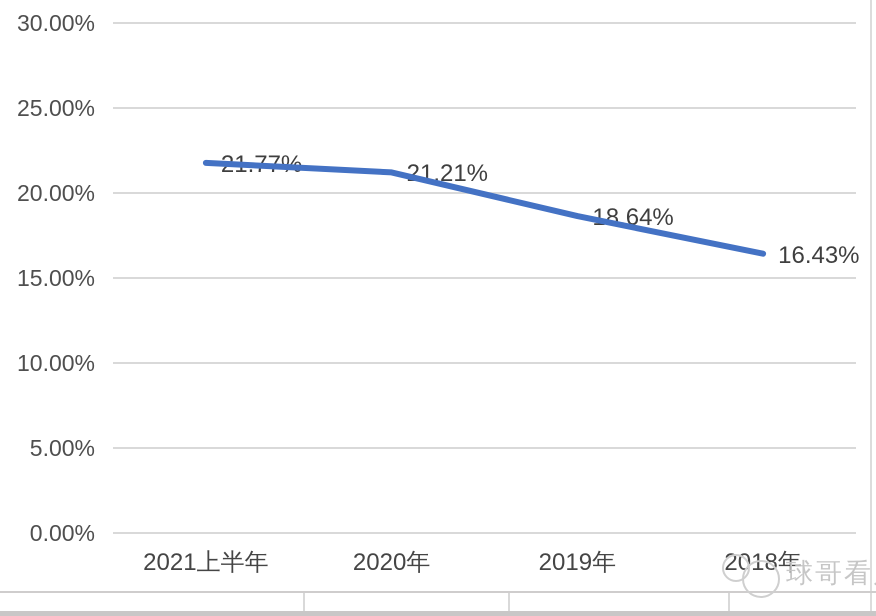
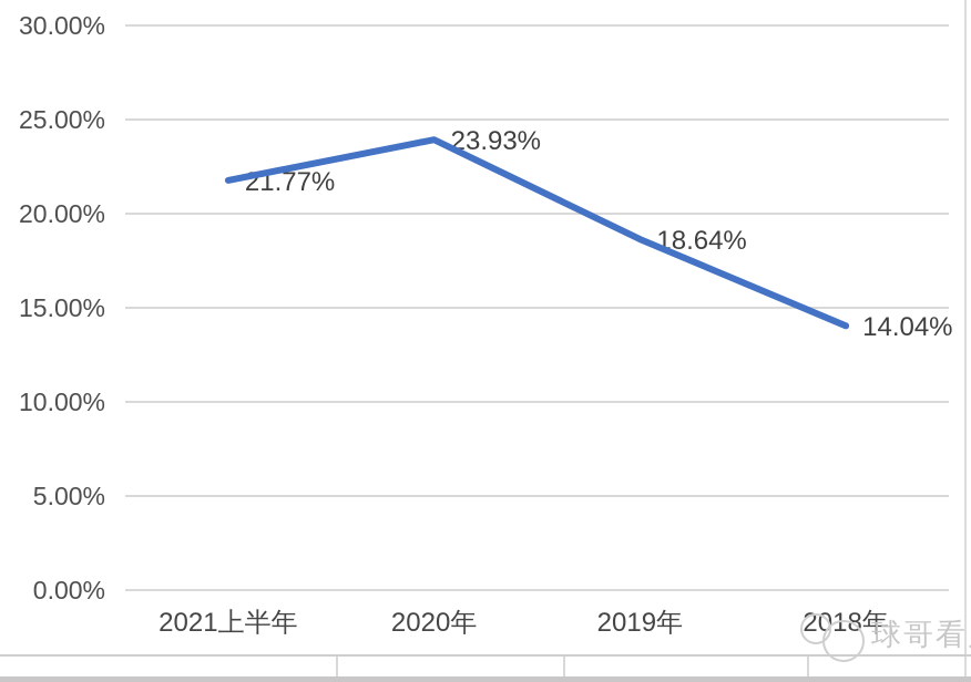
2020年: 21.21% -> 23.93%
2018年: 16.43% -> 14.04%
